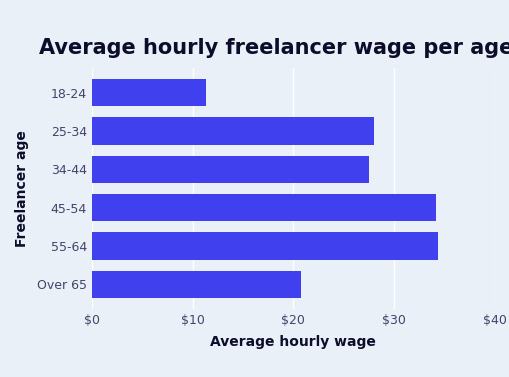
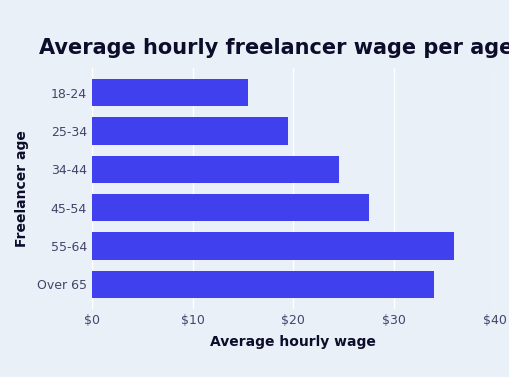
18-24: $11.3 -> $15.5
25-34: $28.0 -> $19.5
34-44: $27.5 -> $24.5
45-54: $34.2 -> $27.5
55-64: $34.4 -> $36.0
Over 65: $20.8 -> $34.0
